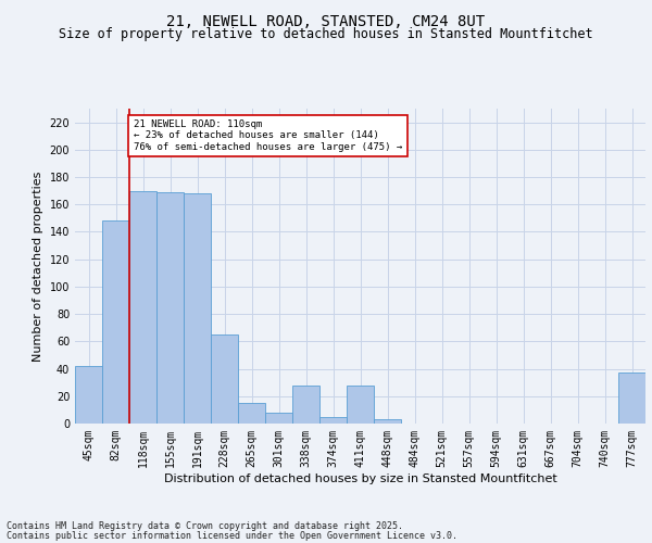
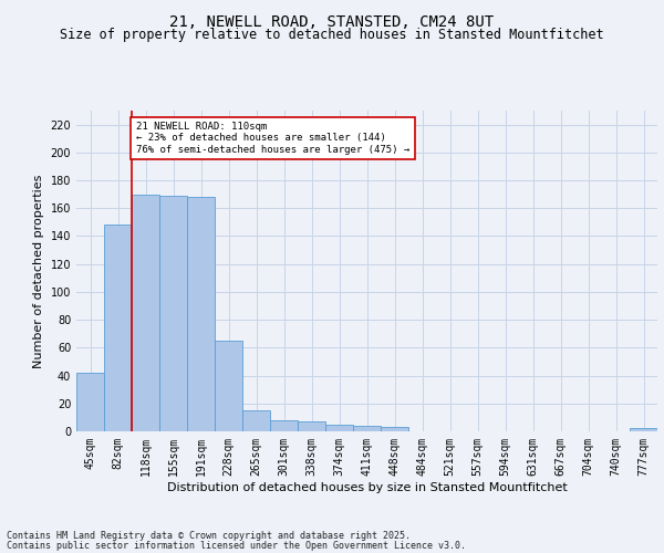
338sqm: 28 -> 7
411sqm: 28 -> 4
777sqm: 37 -> 2
